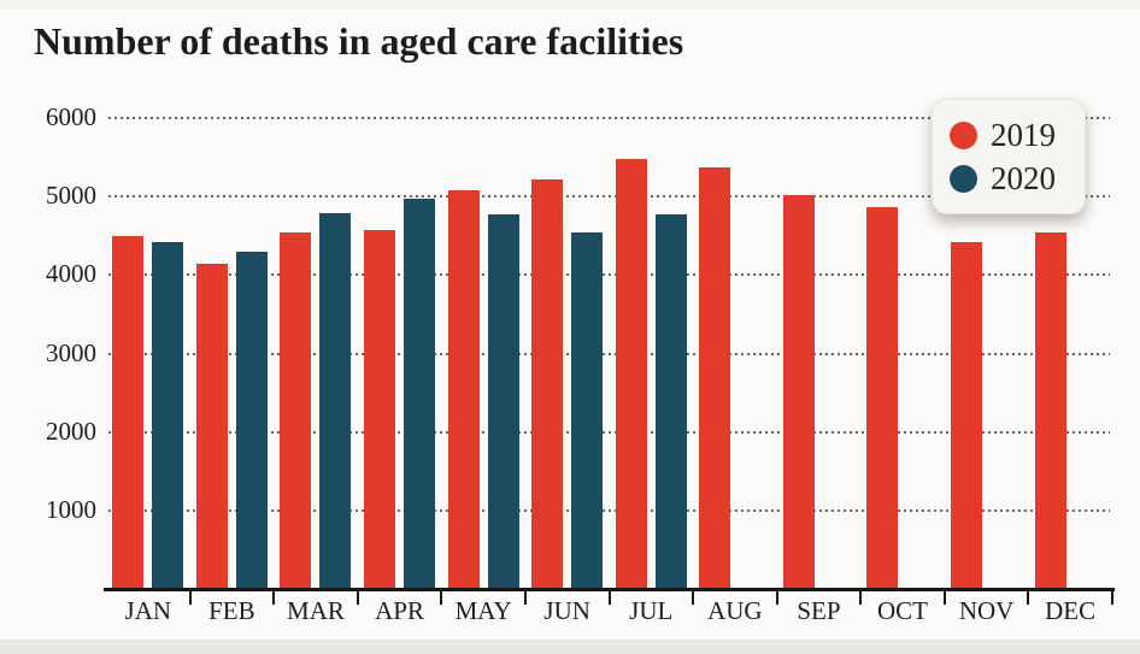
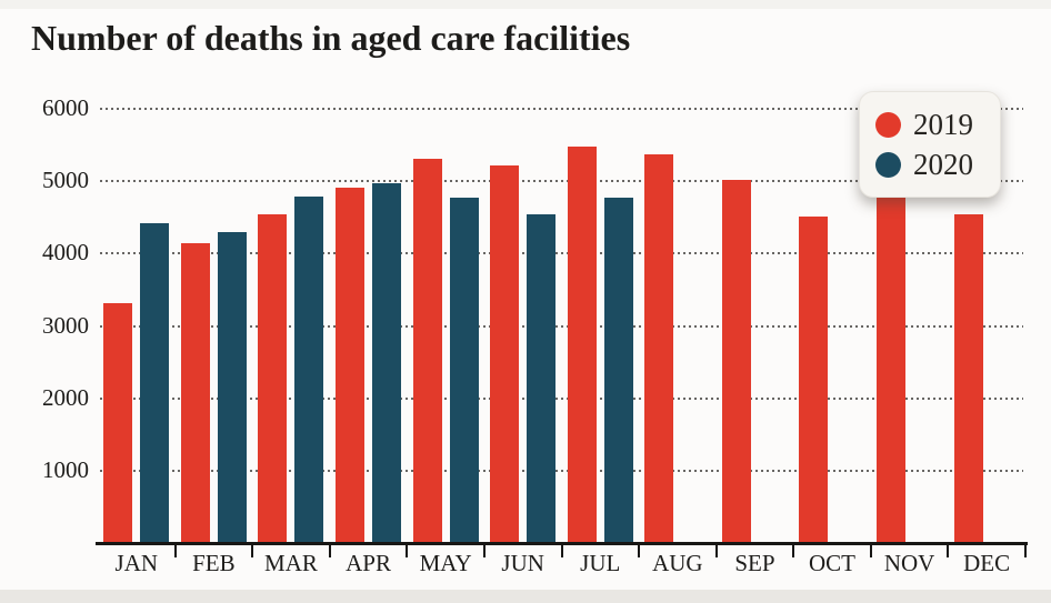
2019/JAN: 4500 -> 3300
2019/APR: 4600 -> 4900
2019/MAY: 5100 -> 5300
2019/OCT: 4800 -> 4500
2019/NOV: 4400 -> 4800
